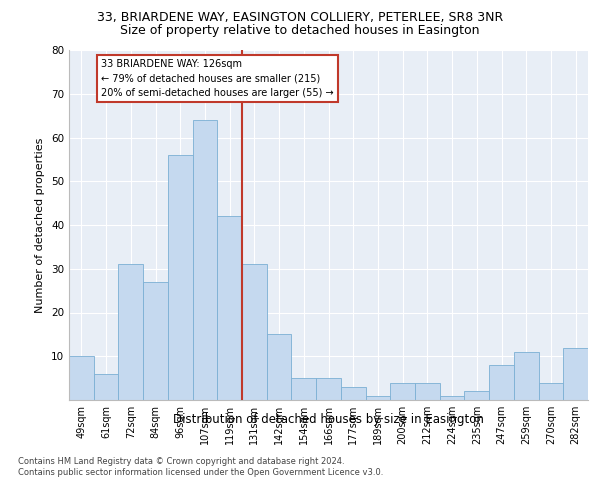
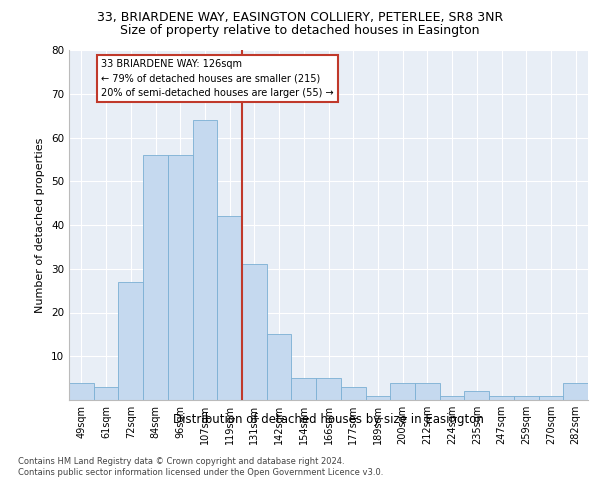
49sqm: 10 -> 4
61sqm: 6 -> 3
72sqm: 31 -> 27
84sqm: 27 -> 56
247sqm: 8 -> 1
259sqm: 11 -> 1
270sqm: 4 -> 1
282sqm: 12 -> 4
